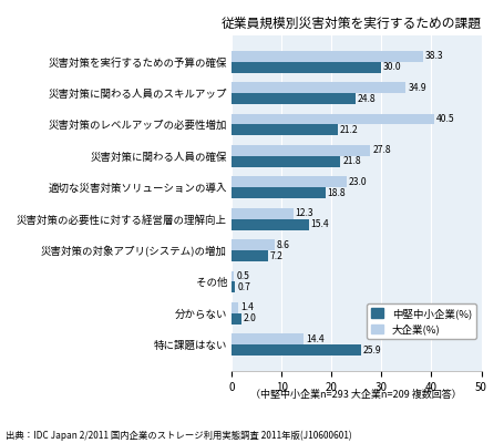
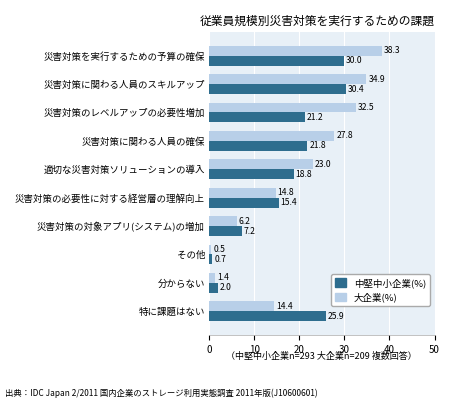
中堅中小企業(%)/災害対策に関わる人員のスキルアップ: 24.8 -> 30.4
大企業(%)/災害対策のレベルアップの必要性増加: 40.5 -> 32.5
大企業(%)/災害対策の必要性に対する経営層の理解向上: 12.3 -> 14.8
大企業(%)/災害対策の対象アプリ(システム)の増加: 8.6 -> 6.2
